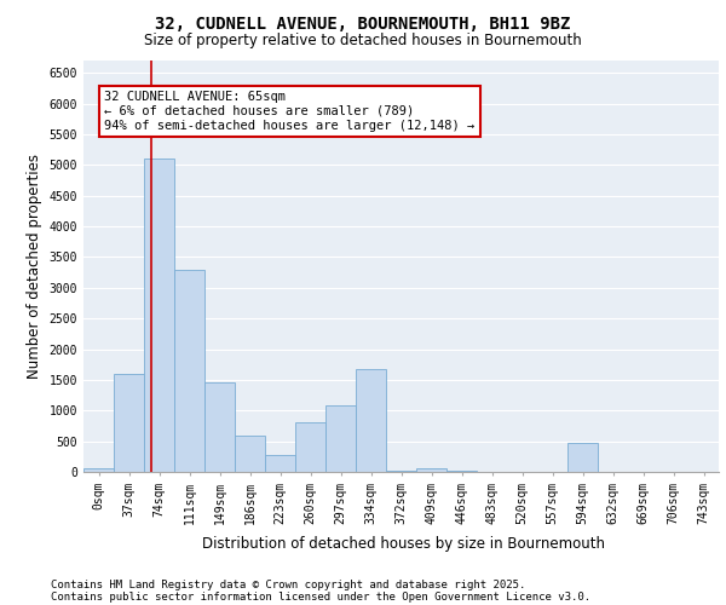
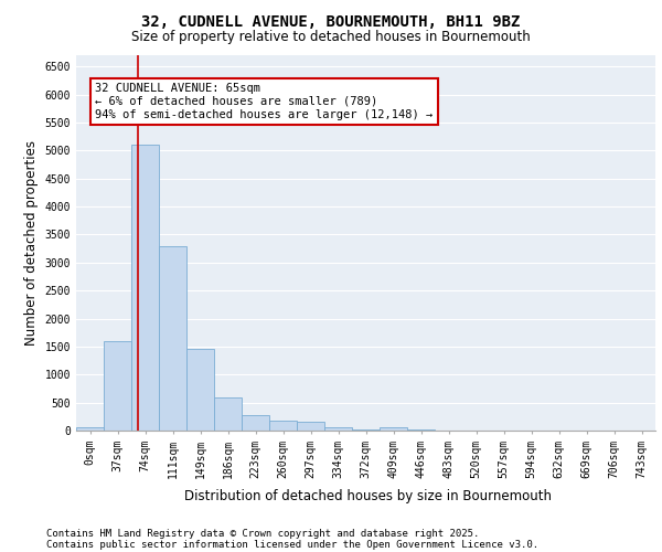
260sqm: 800 -> 180
297sqm: 1080 -> 150
334sqm: 1680 -> 50
594sqm: 480 -> 0
